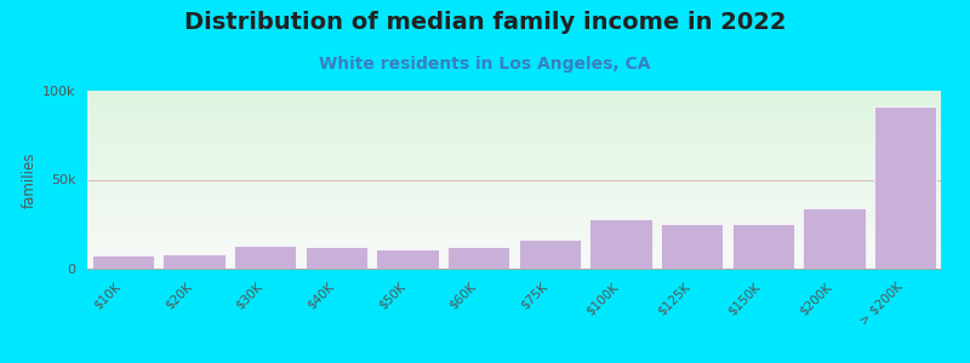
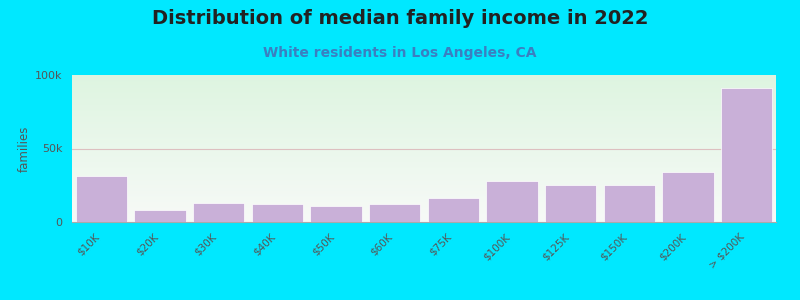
$10K: 8k -> 31k
